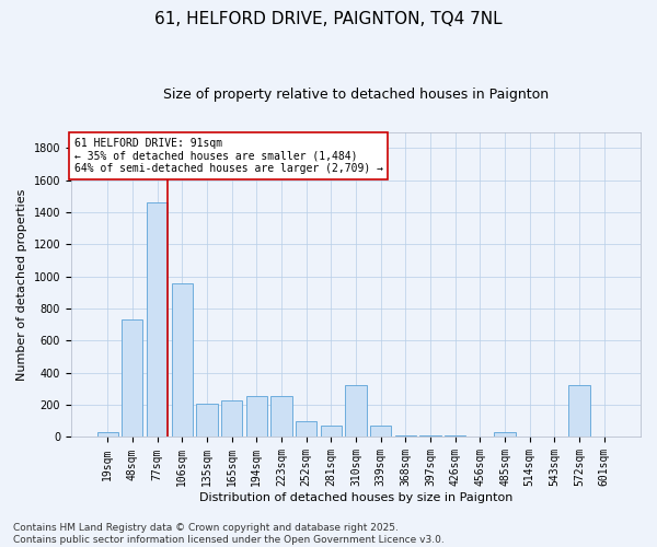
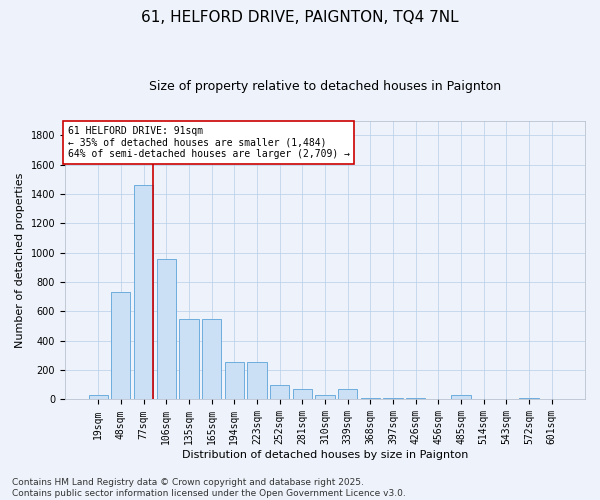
135sqm: 210 -> 550
165sqm: 230 -> 550
310sqm: 320 -> 30
572sqm: 320 -> 10
